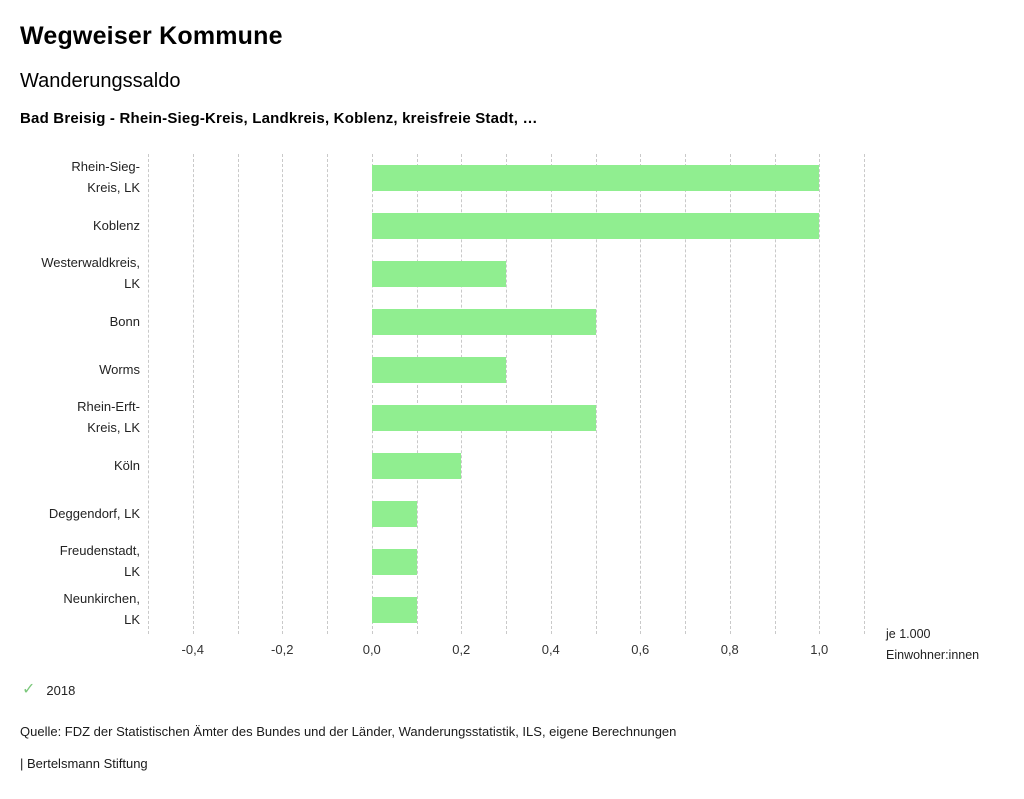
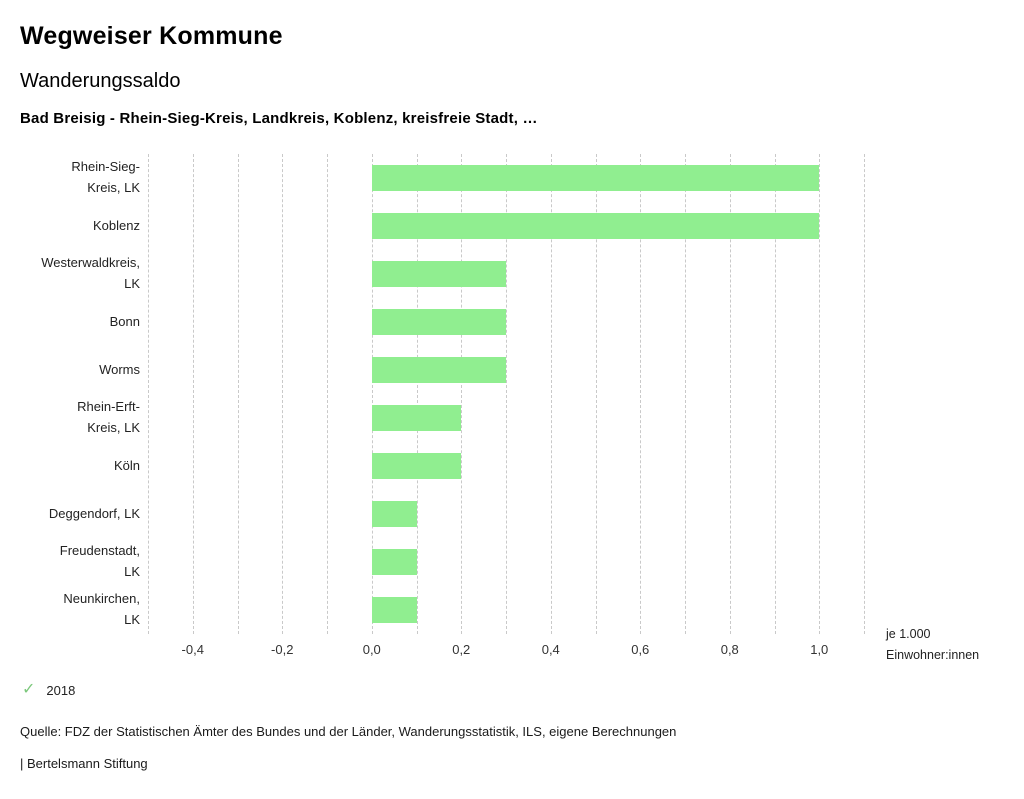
Bonn: 0,5 -> 0,3
Rhein-Erft-Kreis, LK: 0,5 -> 0,2
